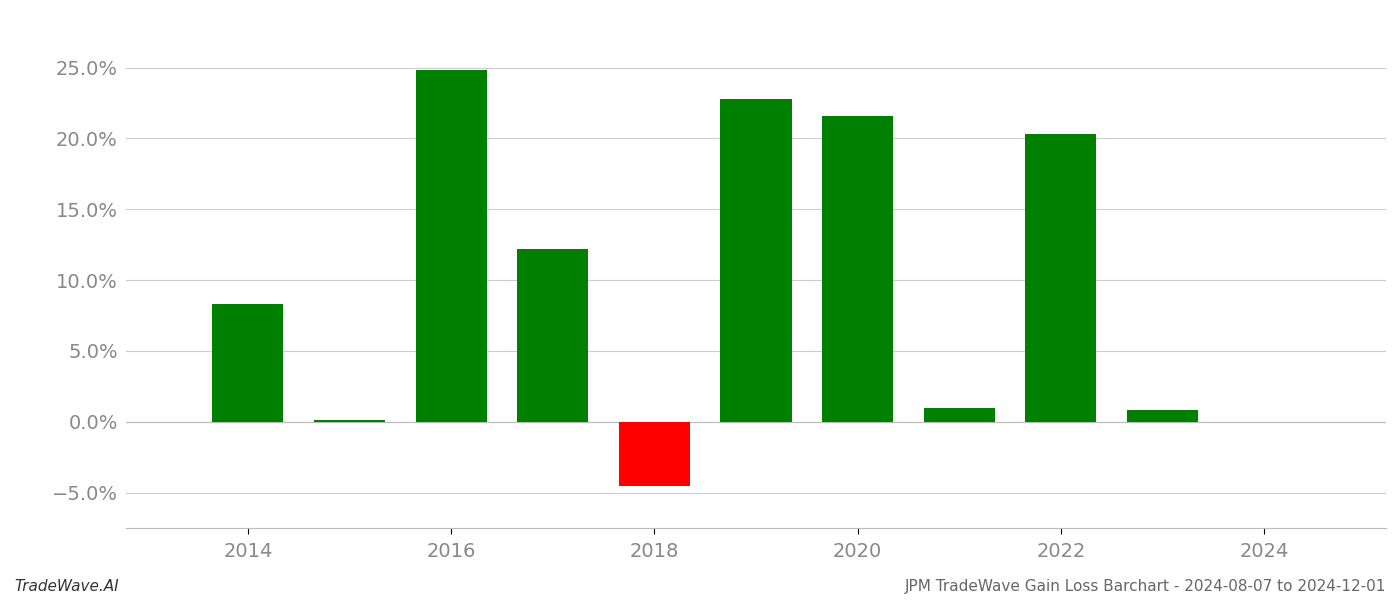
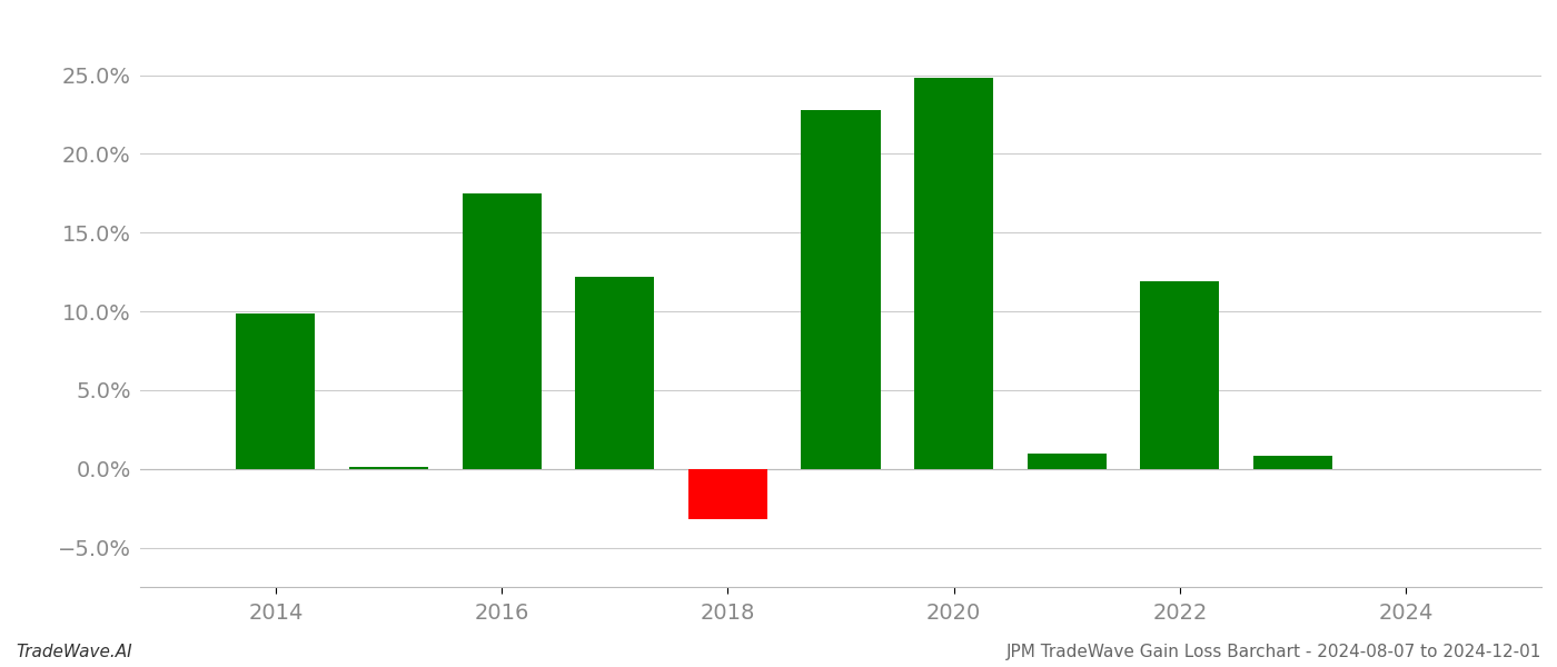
2014: 8.3% -> 9.9%
2016: 24.8% -> 17.5%
2018: -4.5% -> -3.2%
2020: 21.6% -> 24.8%
2022: 20.3% -> 11.9%
